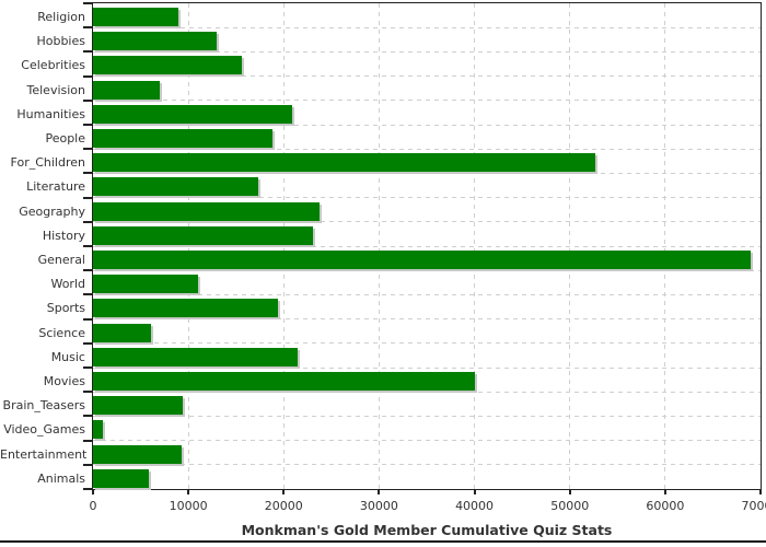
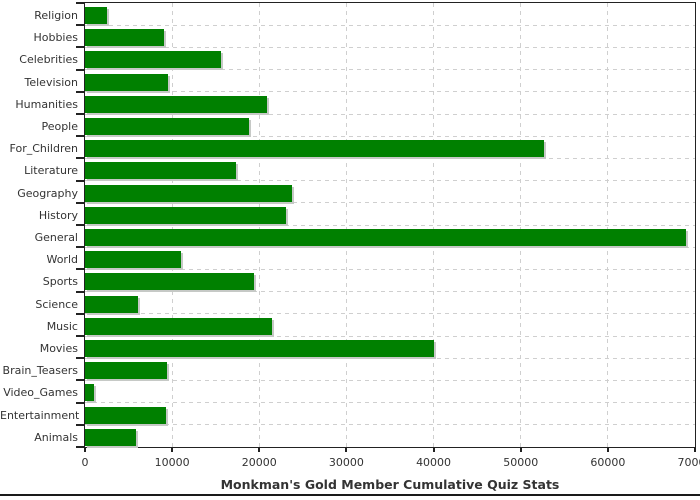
Religion: 9000 -> 2000
Hobbies: 13000 -> 9000
Television: 7000 -> 10000
